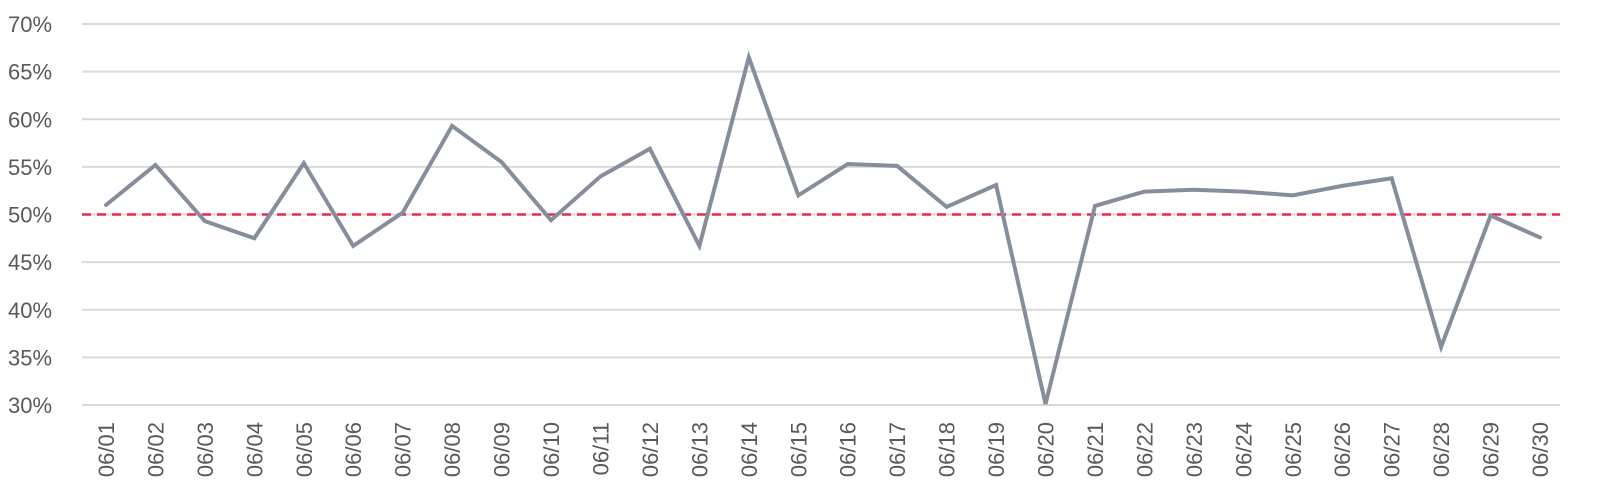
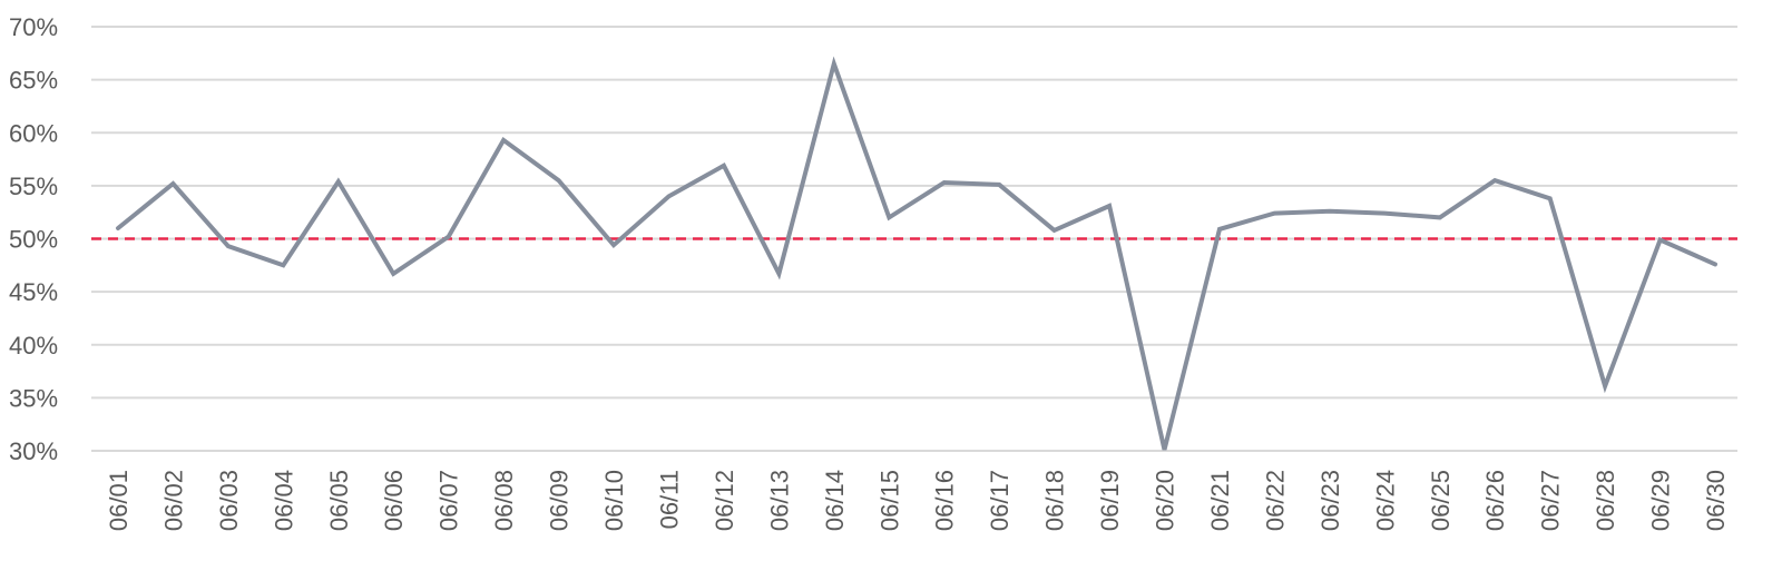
06/26: 53% -> 56%
